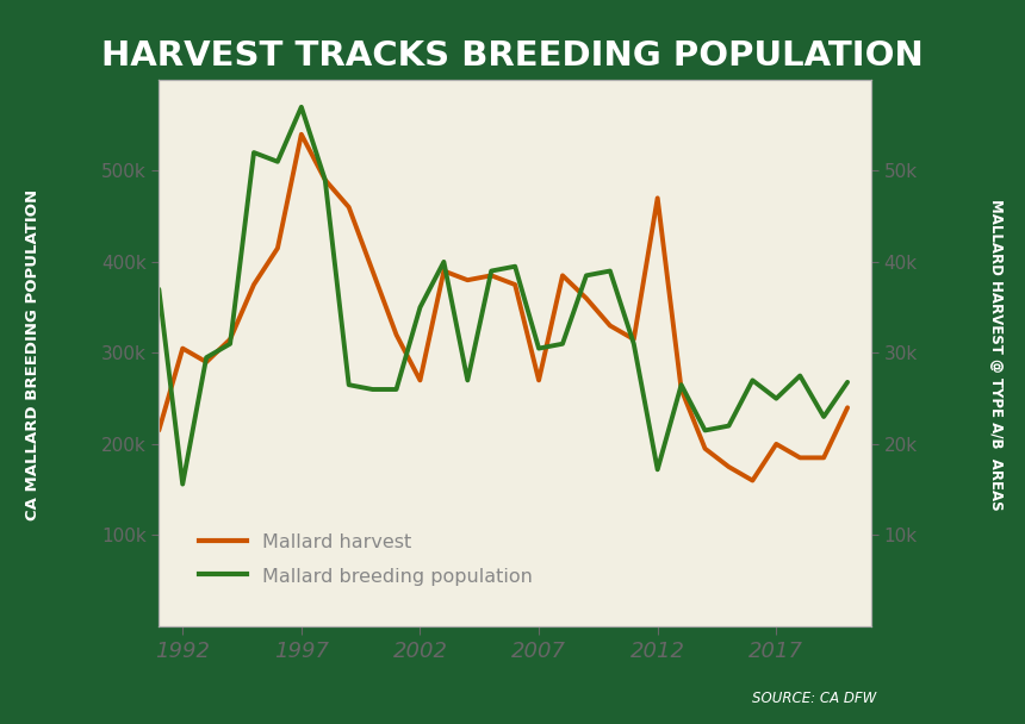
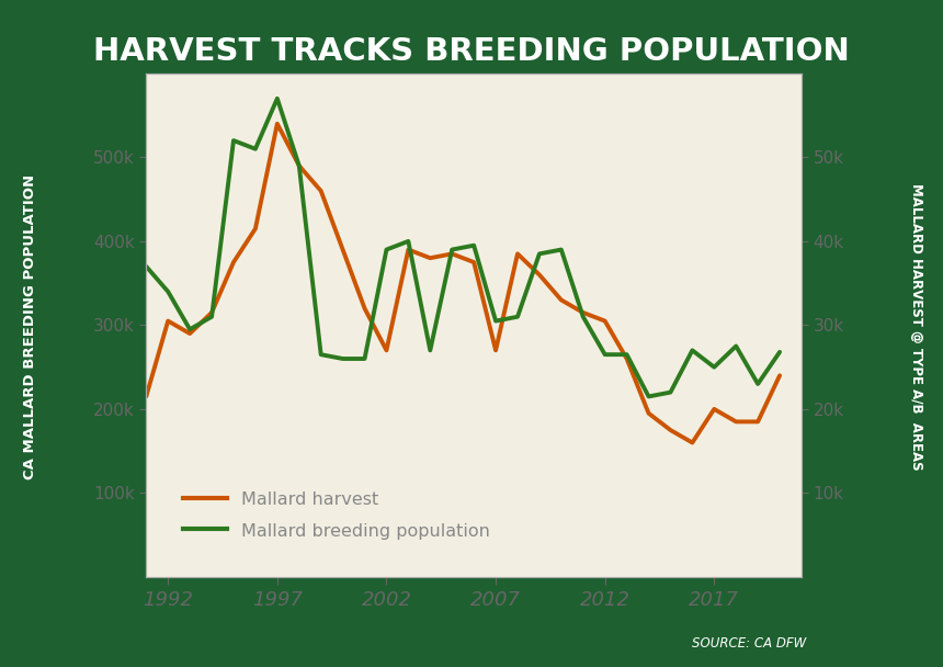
Mallard breeding population/1992: 156k -> 340k
Mallard breeding population/2002: 350k -> 390k
Mallard harvest/2012: 470k -> 305k
Mallard breeding population/2012: 172k -> 265k
